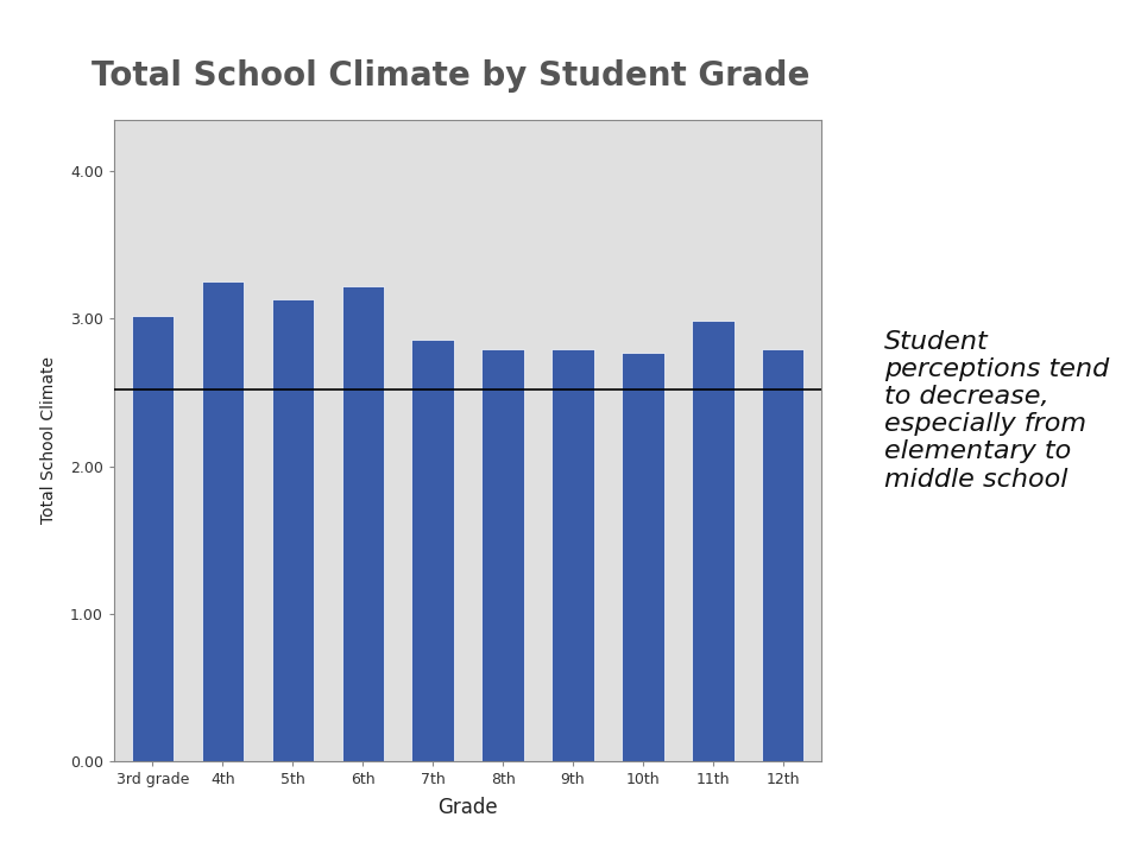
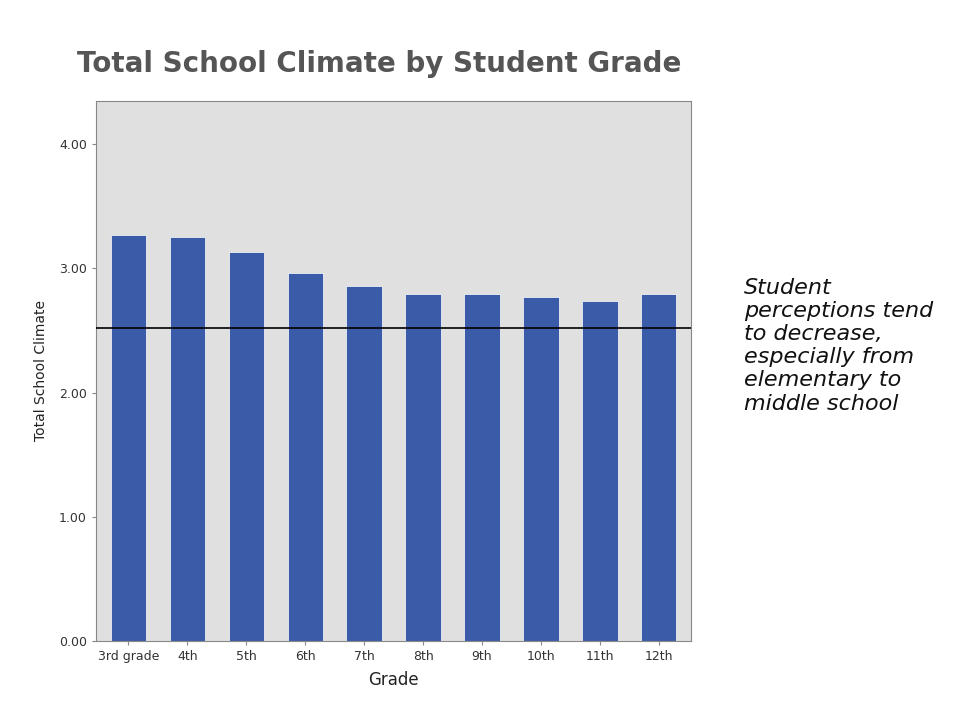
3rd grade: 3.02 -> 3.27
6th: 3.22 -> 2.96
11th: 2.99 -> 2.74
